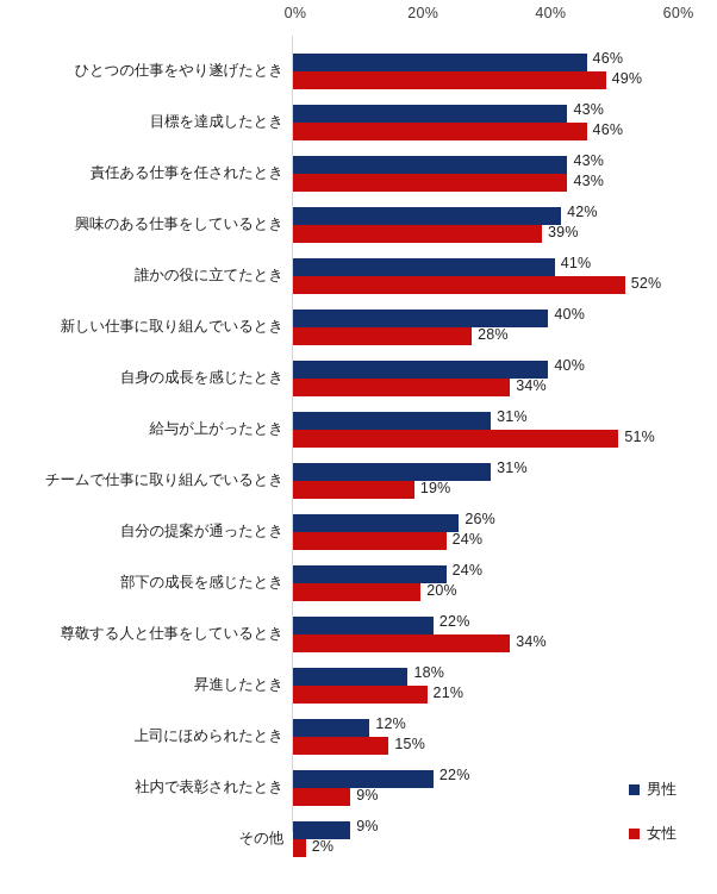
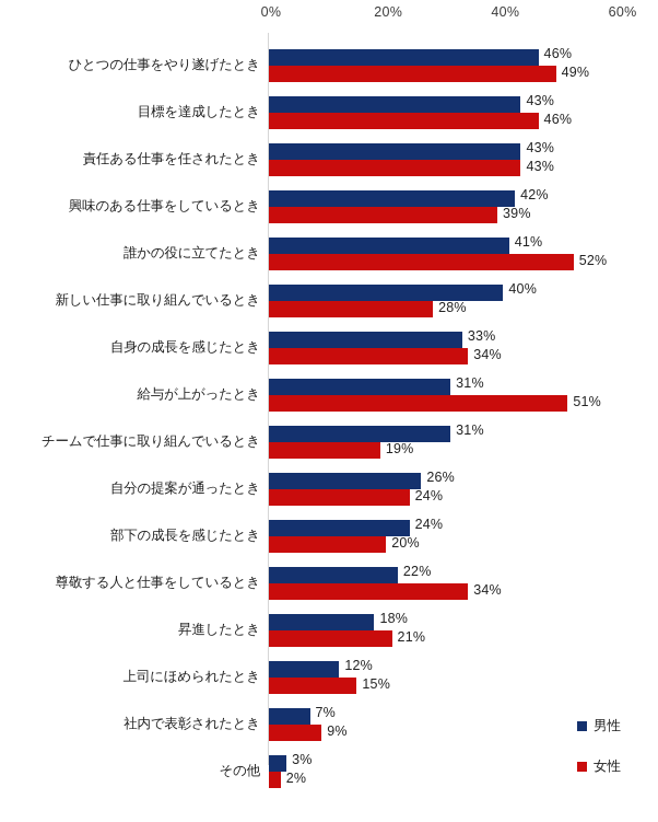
男性/自身の成長を感じたとき: 40% -> 33%
男性/社内で表彰されたとき: 22% -> 7%
男性/その他: 9% -> 3%
